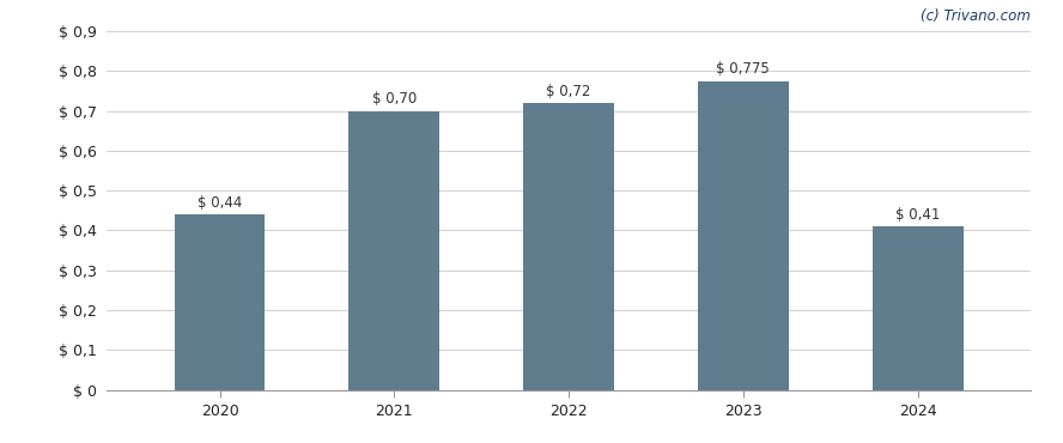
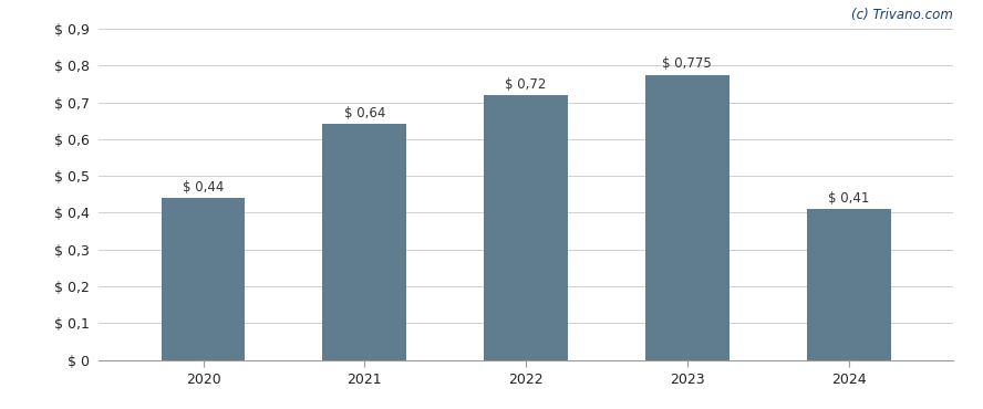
2021: 0,70 -> 0,64
